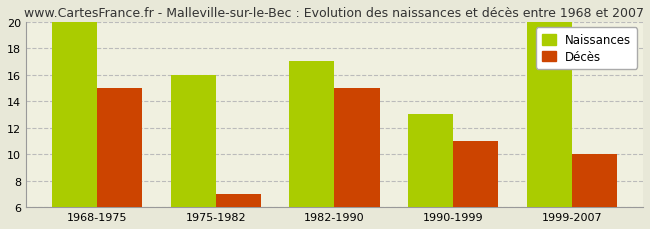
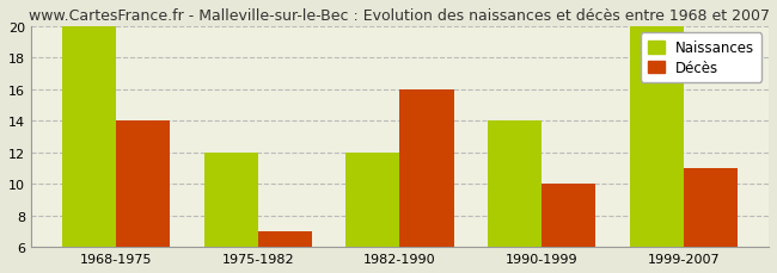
Décès/1968-1975: 15 -> 14
Naissances/1975-1982: 16 -> 12
Naissances/1982-1990: 17 -> 12
Décès/1982-1990: 15 -> 16
Naissances/1990-1999: 13 -> 14
Décès/1990-1999: 11 -> 10
Décès/1999-2007: 10 -> 11
